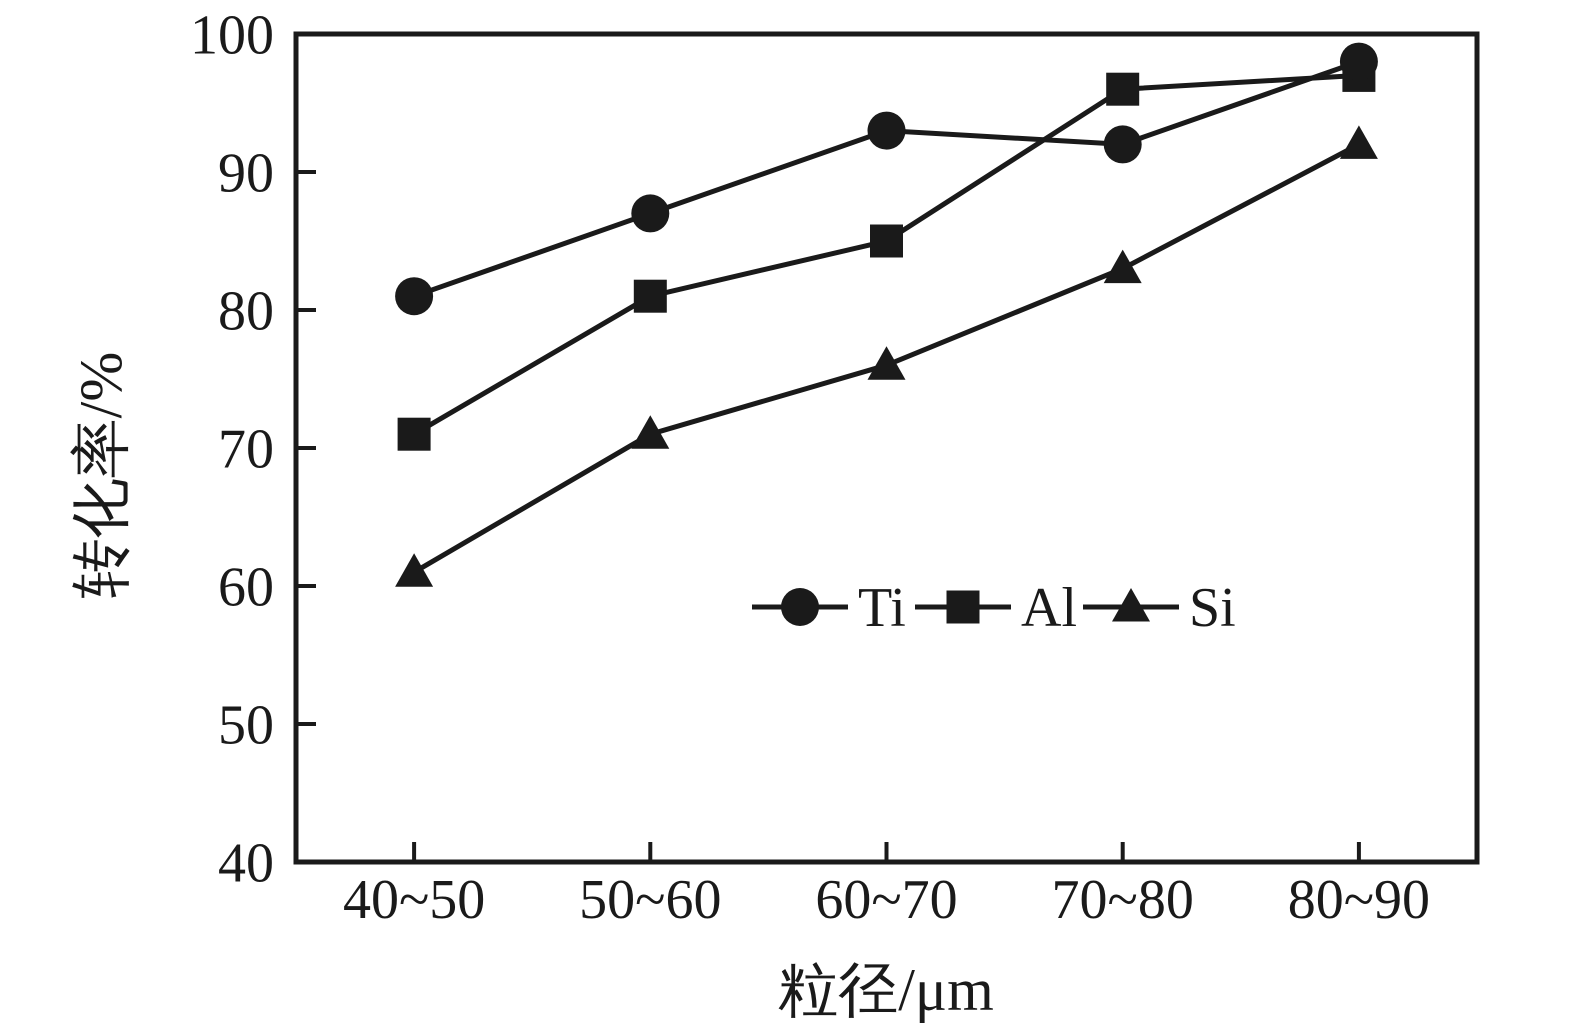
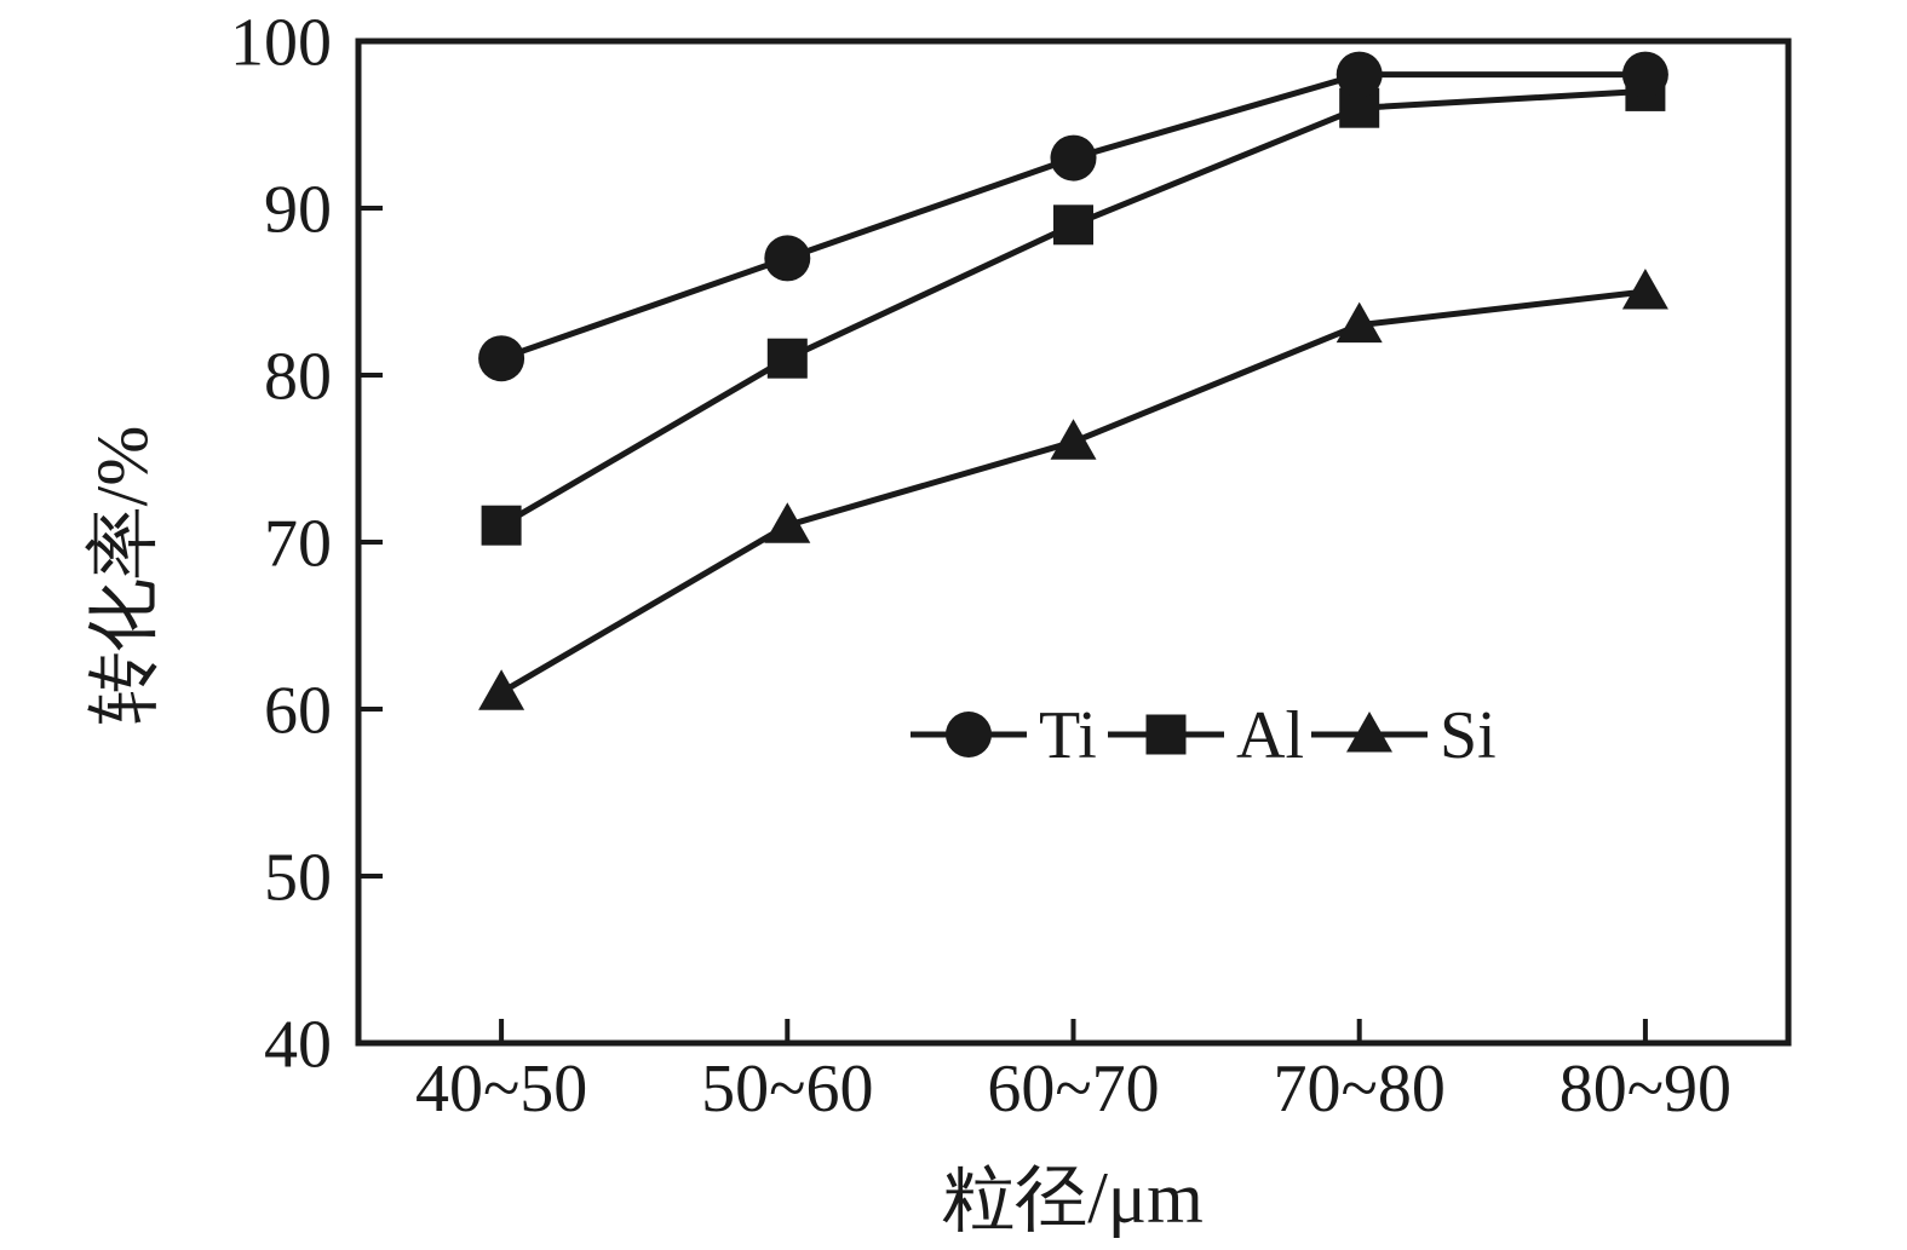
Al/60~70: 85 -> 89
Ti/70~80: 92 -> 98
Si/80~90: 92 -> 85
